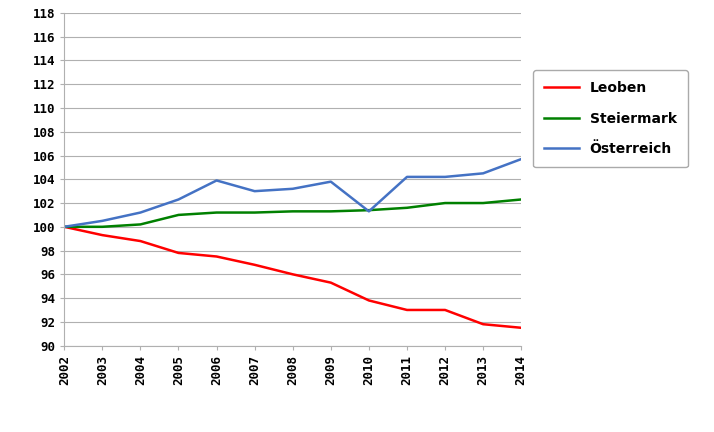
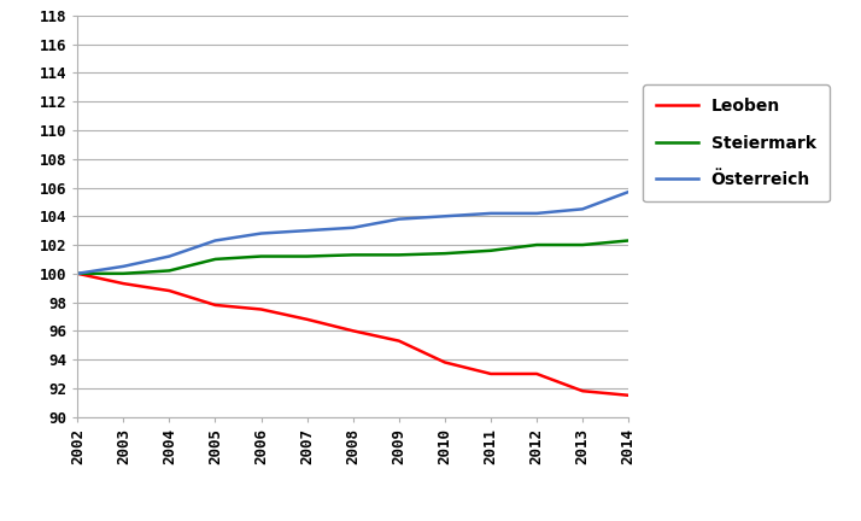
Österreich/2006: 103.9 -> 102.8
Österreich/2010: 101.3 -> 104.0
